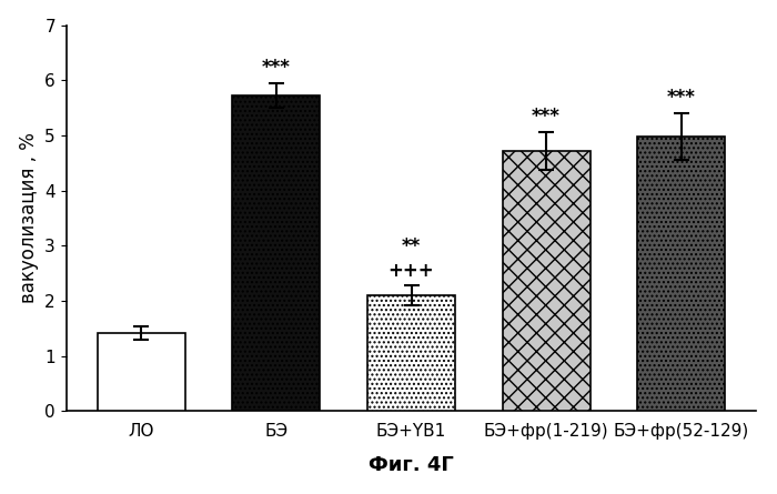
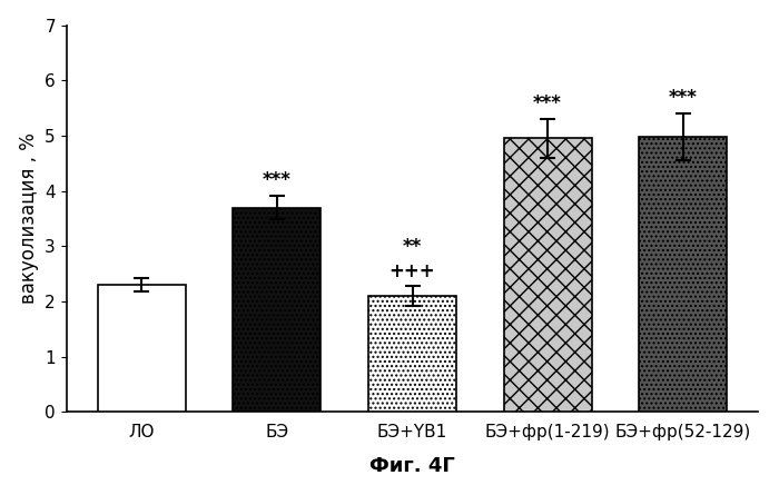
ЛО: 1.42 -> 2.30
БЭ: 5.72 -> 3.70
БЭ+фр(1-219): 4.72 -> 4.95
